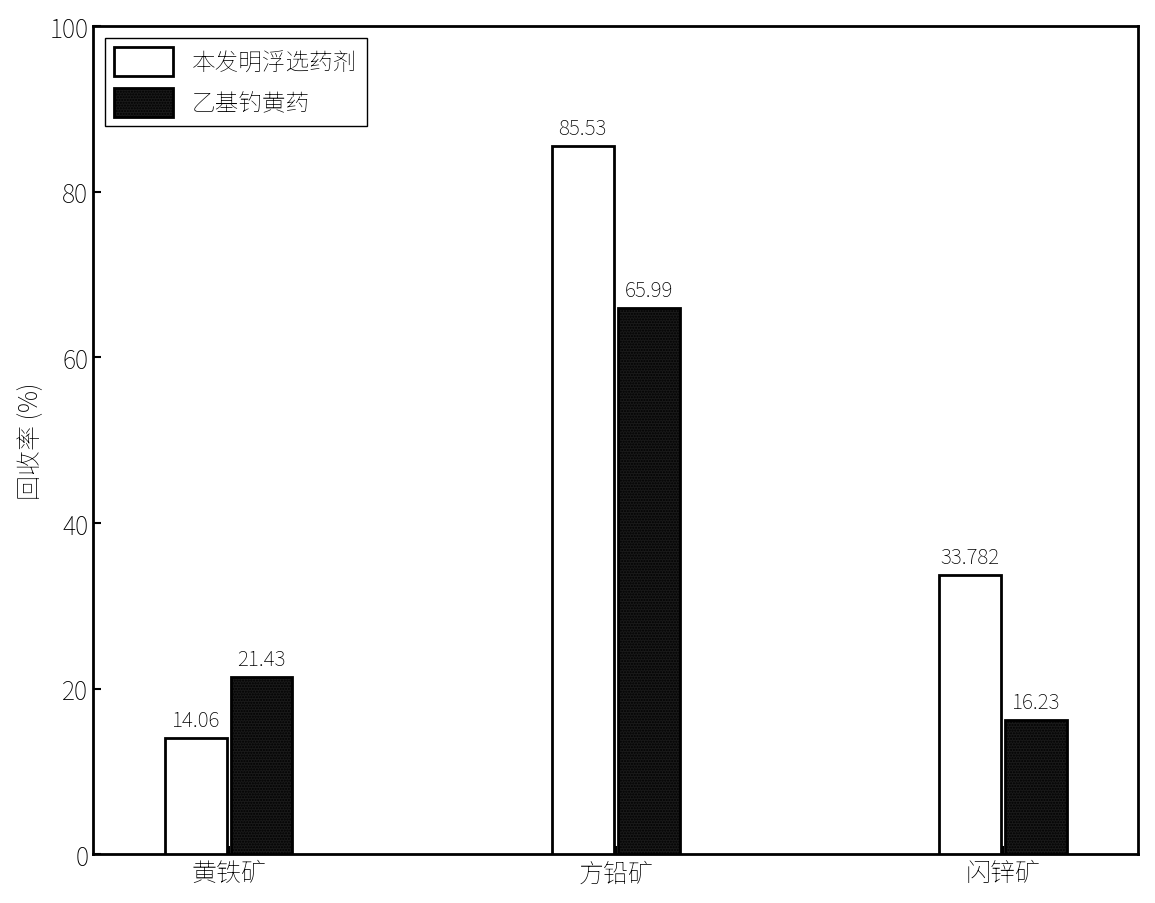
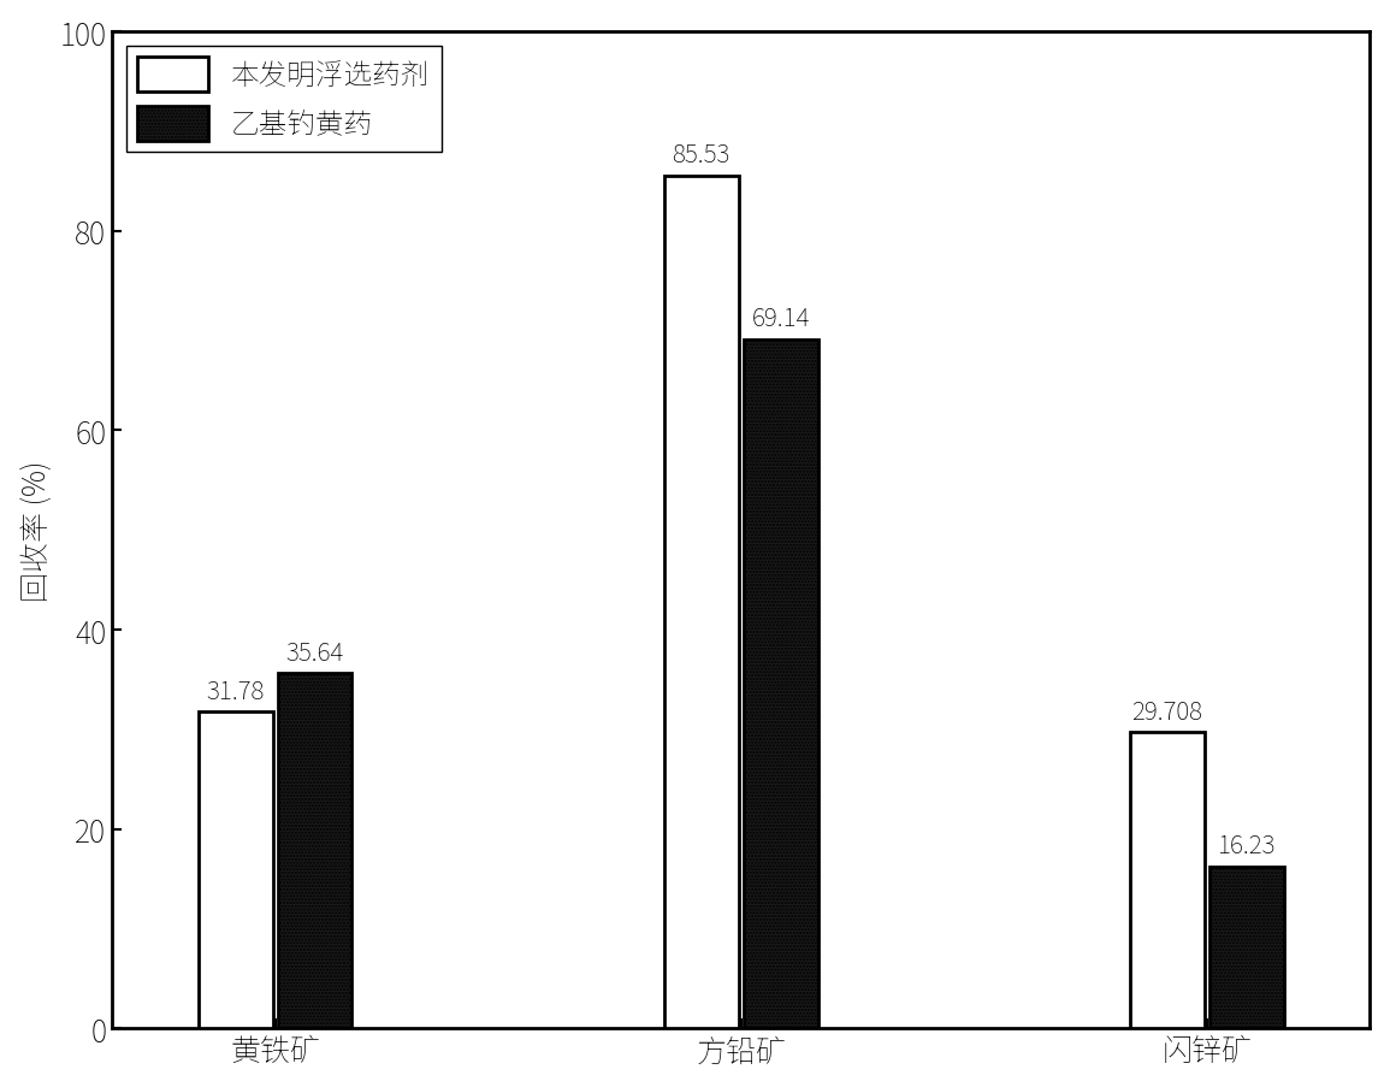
本发明浮选药剂/黄铁矿: 14.06 -> 31.78
乙基钓黄药/黄铁矿: 21.43 -> 35.64
乙基钓黄药/方铅矿: 65.99 -> 69.14
本发明浮选药剂/闪锌矿: 33.782 -> 29.708
